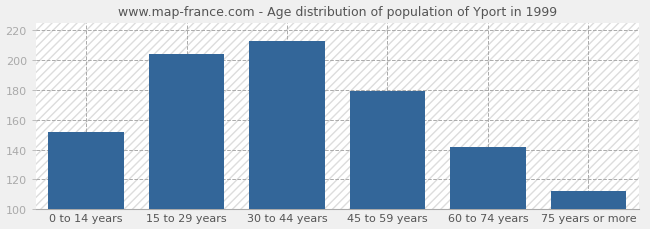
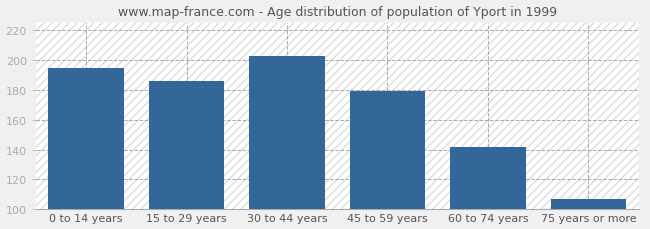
0 to 14 years: 152 -> 195
15 to 29 years: 204 -> 186
30 to 44 years: 213 -> 203
75 years or more: 112 -> 107
